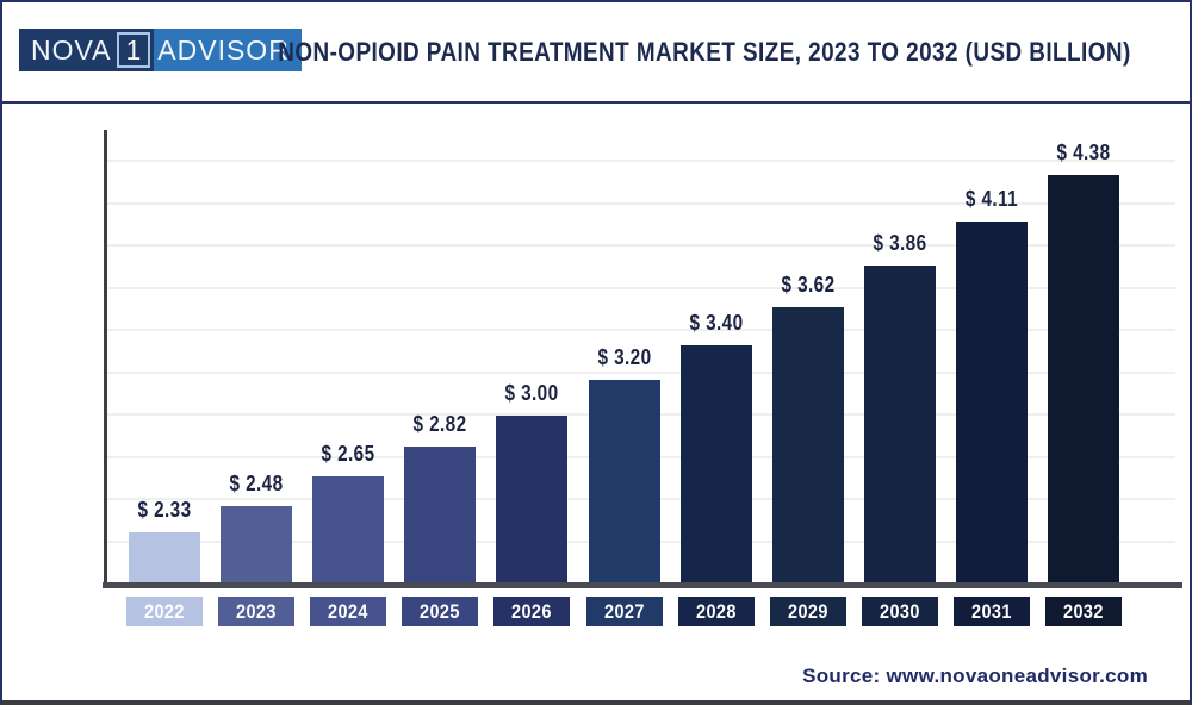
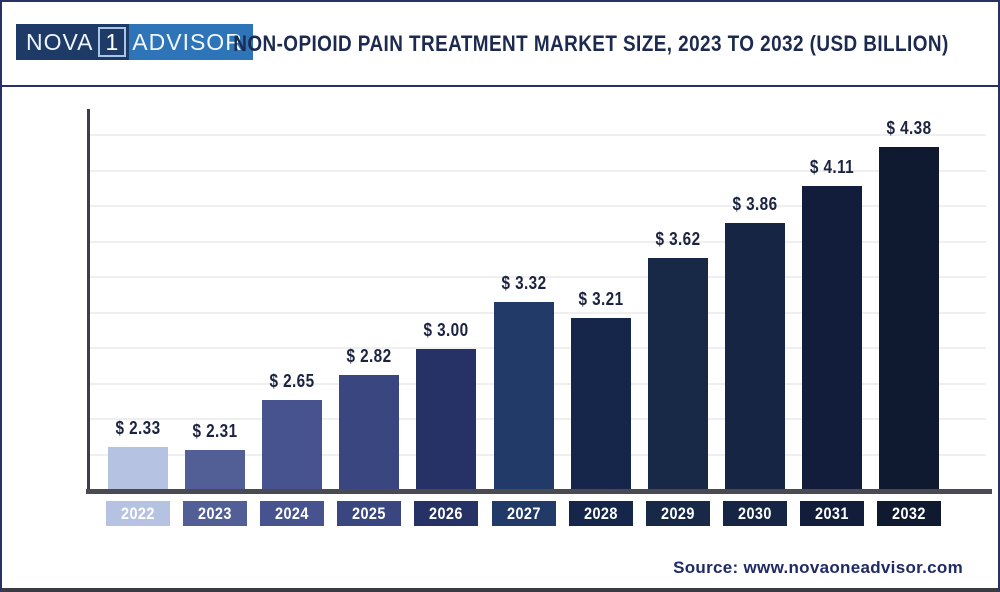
2023: 2.48 -> 2.31
2027: 3.20 -> 3.32
2028: 3.40 -> 3.21
